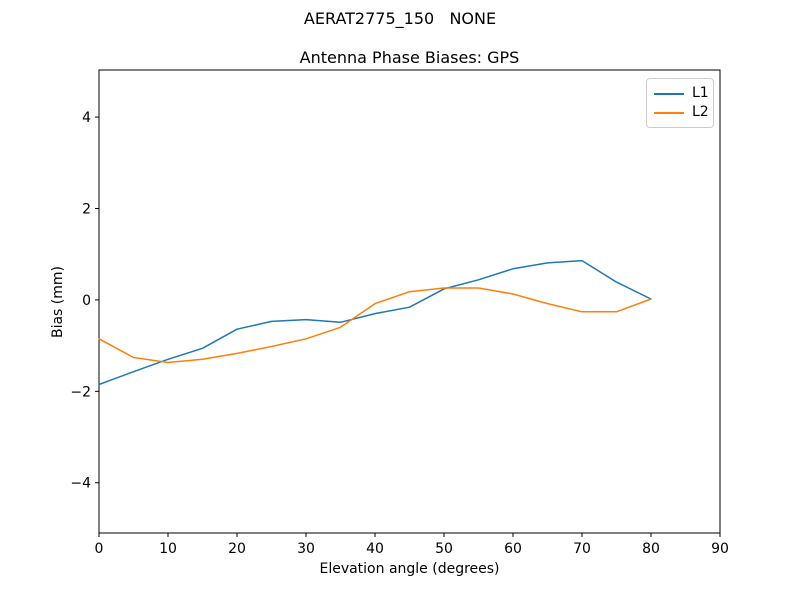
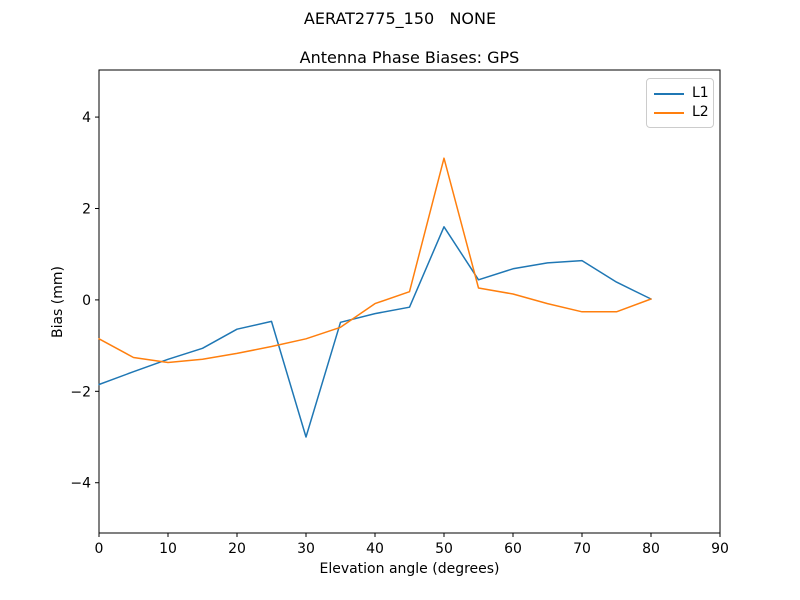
L1/30: -0.4 -> -3.0
L1/50: 0.2 -> 1.6
L2/50: 0.3 -> 3.1
